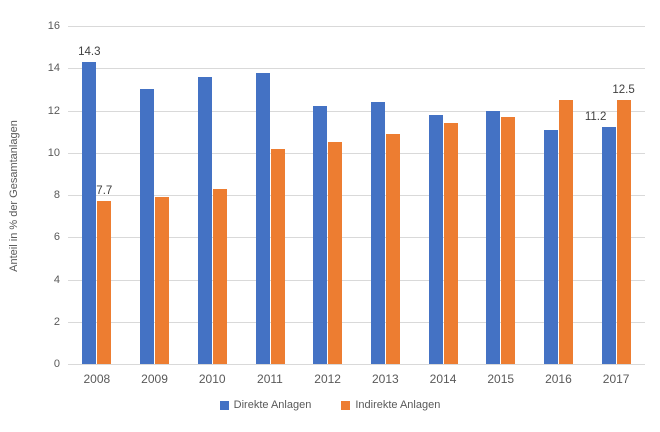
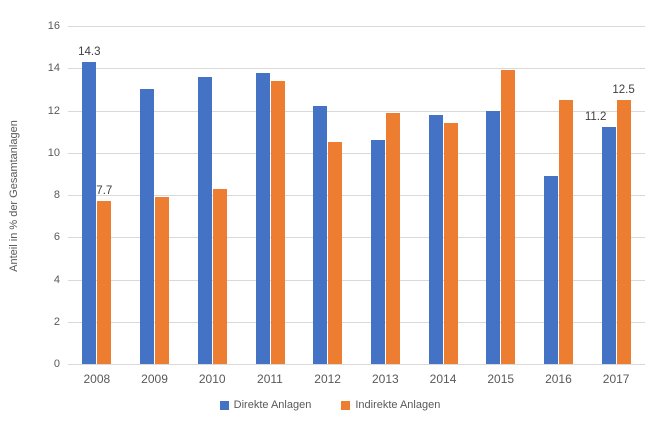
Indirekte Anlagen/2011: 10.2 -> 13.4
Direkte Anlagen/2013: 12.4 -> 10.6
Indirekte Anlagen/2013: 10.9 -> 11.9
Indirekte Anlagen/2015: 11.7 -> 13.9
Direkte Anlagen/2016: 11.1 -> 8.9
